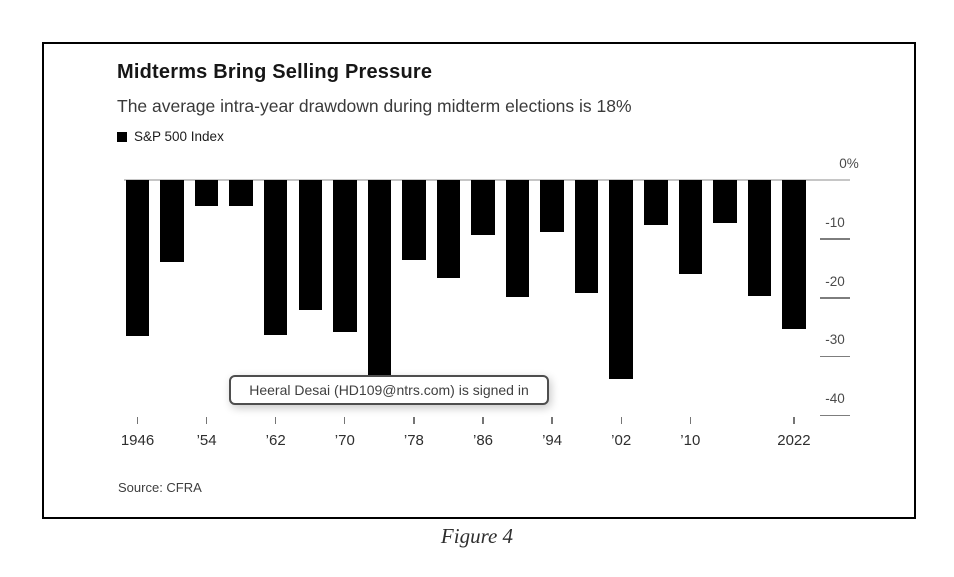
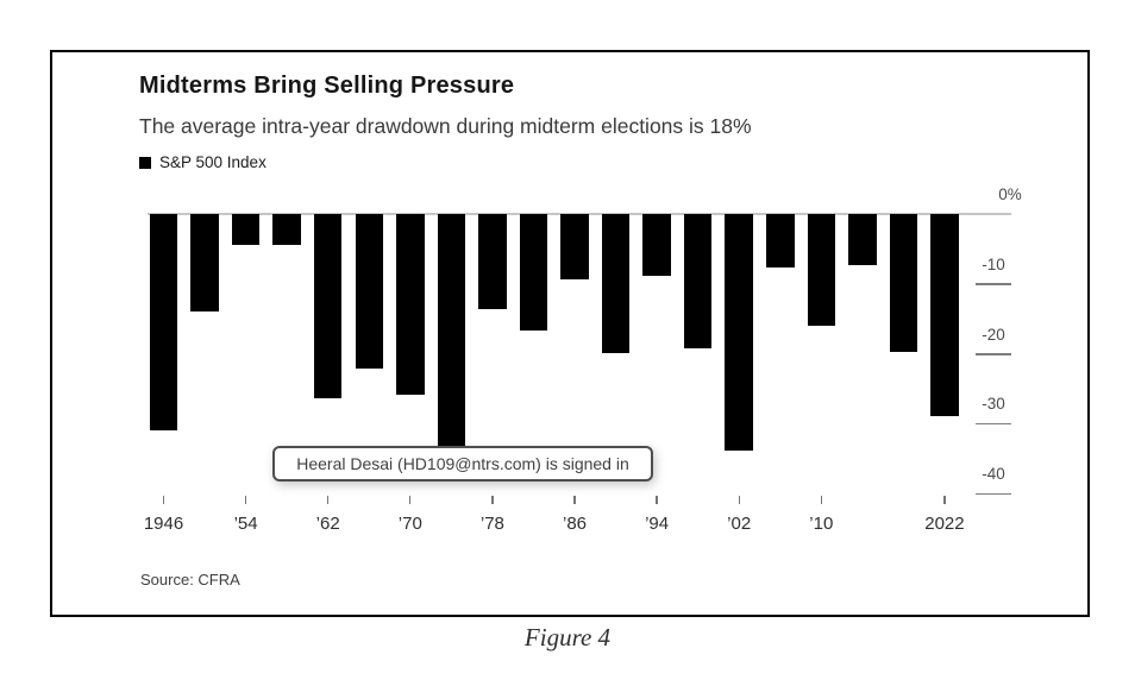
1946: -27 -> -31
2022: -25 -> -29
